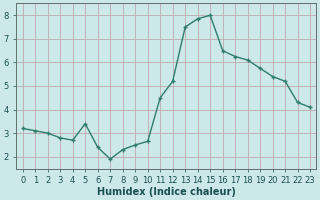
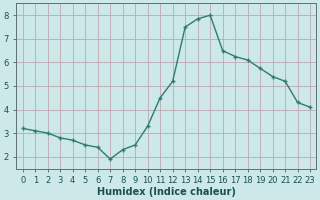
5: 3.40 -> 2.50
10: 2.65 -> 3.30
